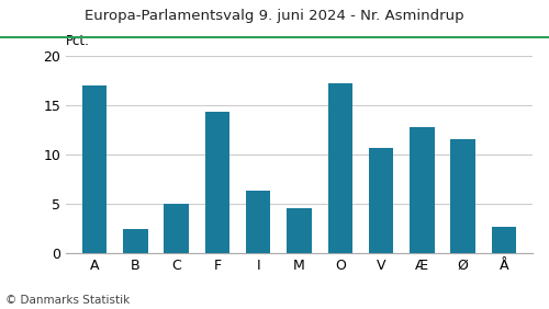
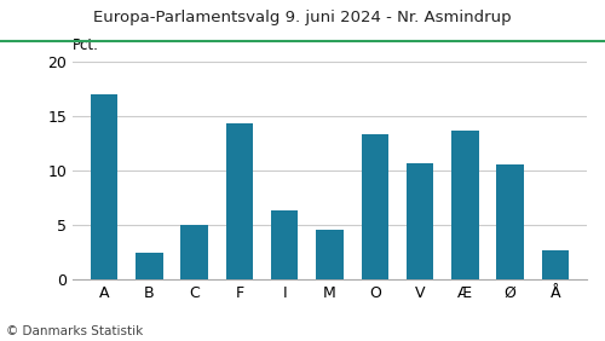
O: 17.2 -> 13.3
Æ: 12.8 -> 13.7
Ø: 11.6 -> 10.5
